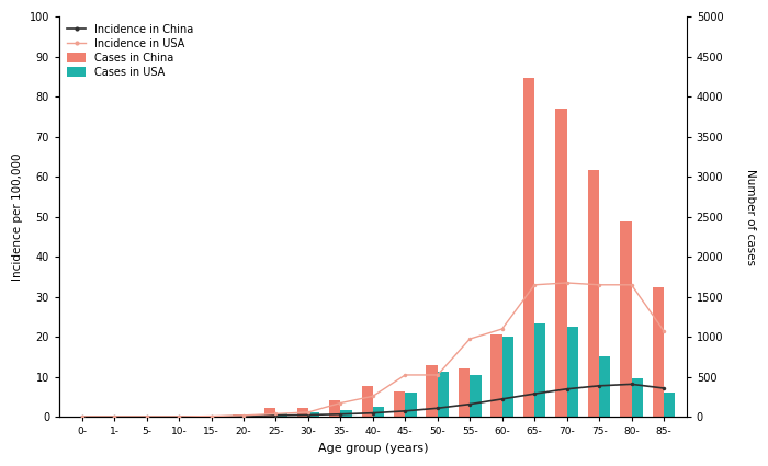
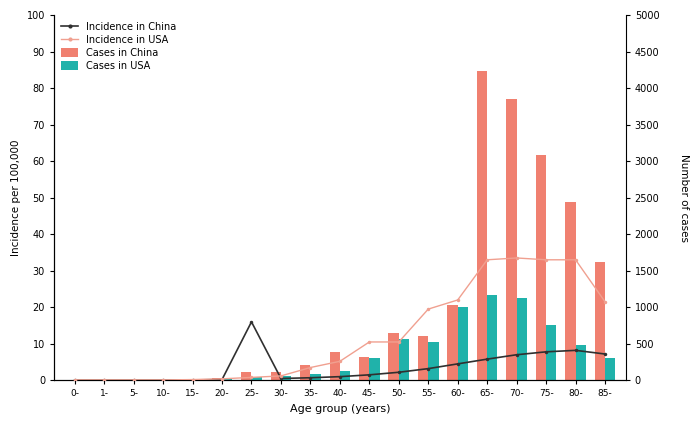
Incidence in China/25-: 0.4 -> 16.0
